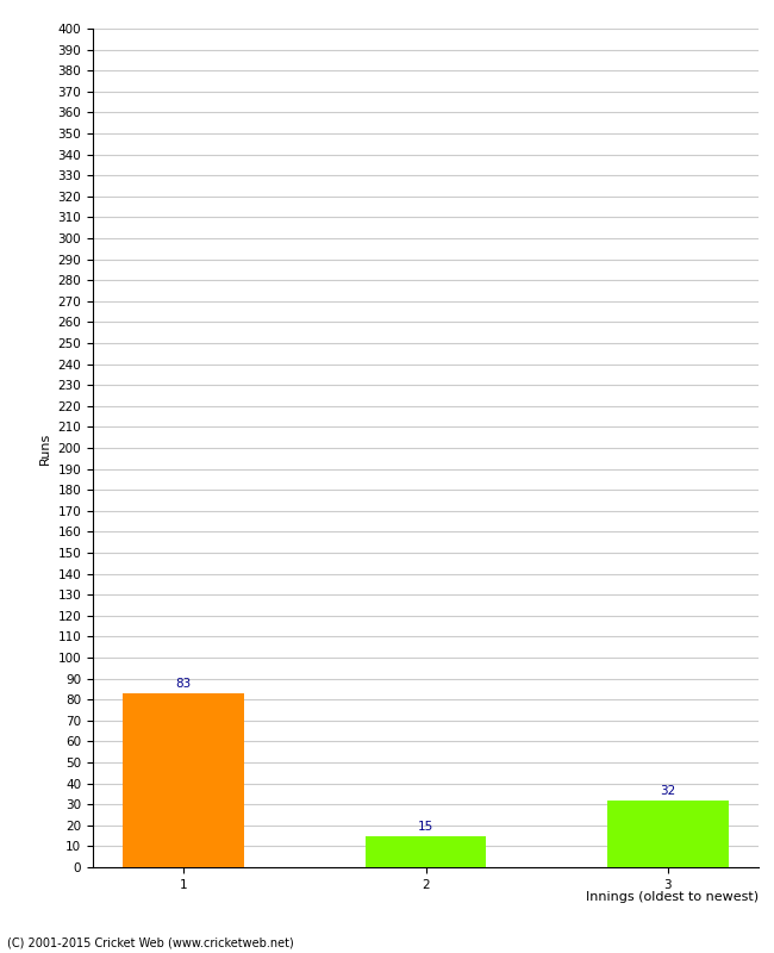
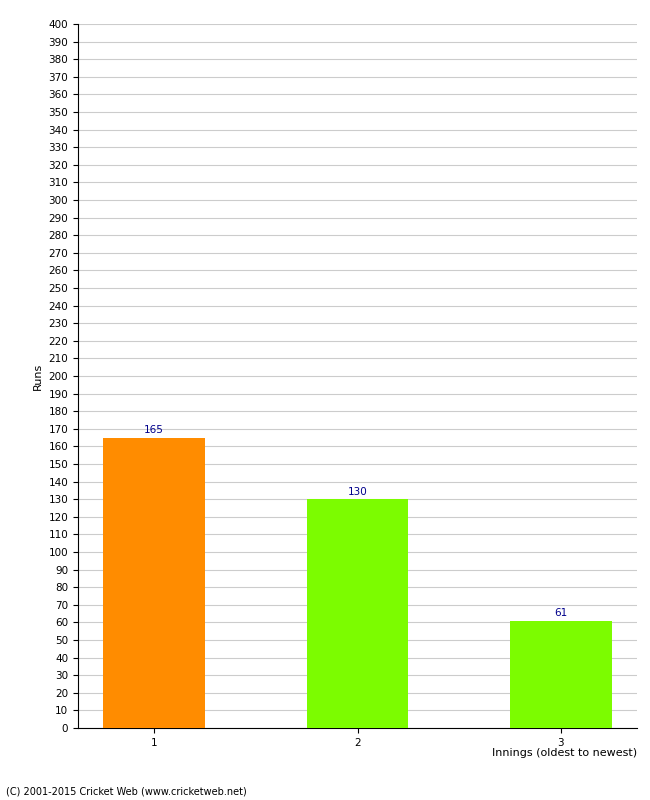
1: 83 -> 165
2: 15 -> 130
3: 32 -> 61
